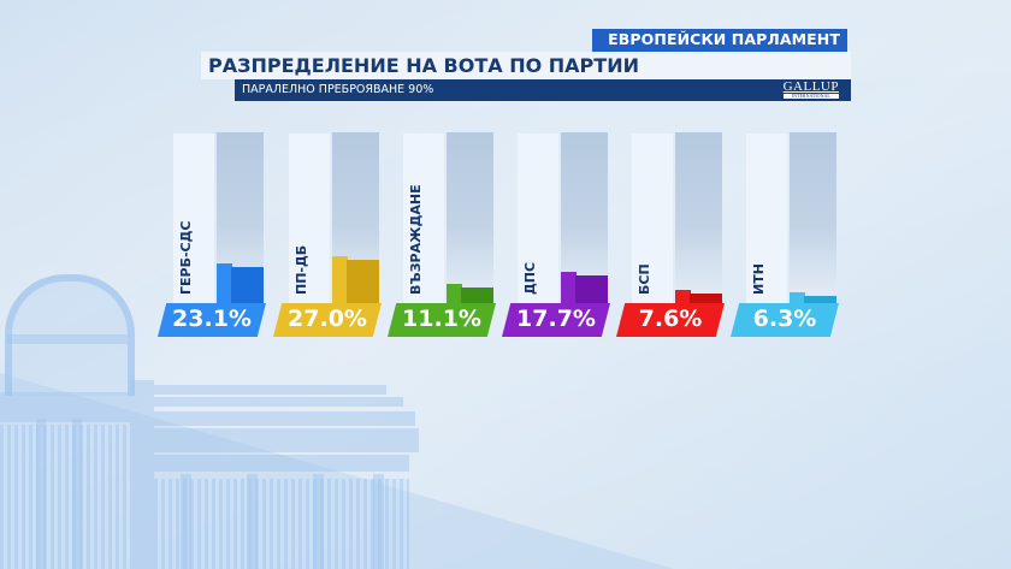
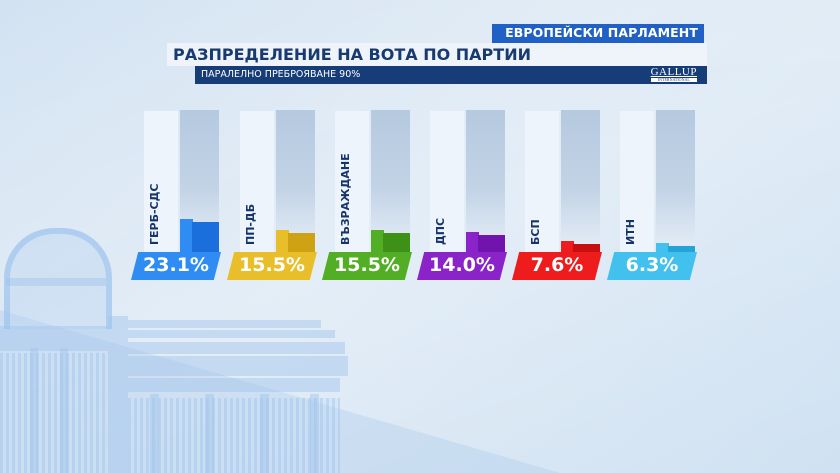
ПП-ДБ: 27.0% -> 15.5%
ВЪЗРАЖДАНЕ: 11.1% -> 15.5%
ДПС: 17.7% -> 14.0%
